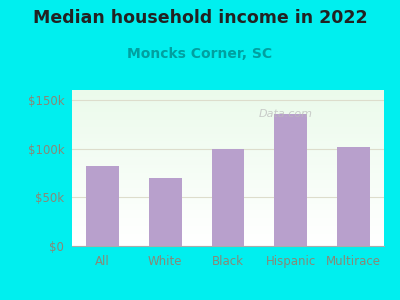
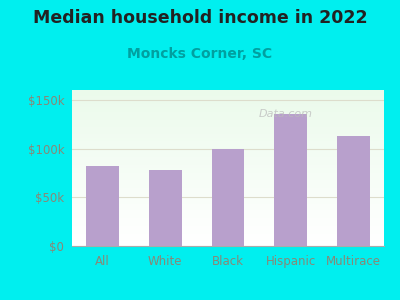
White: $70k -> $78k
Multirace: $102k -> $113k
